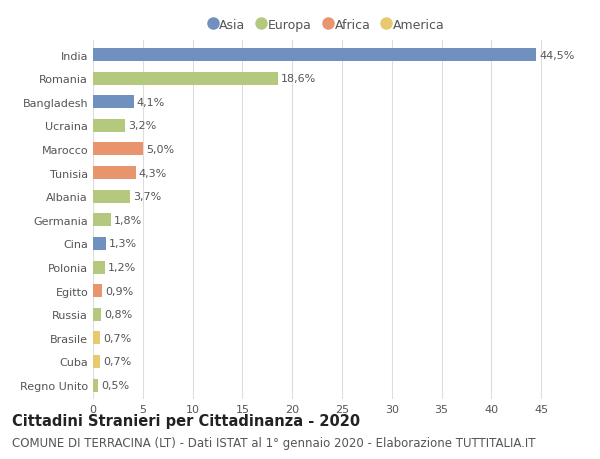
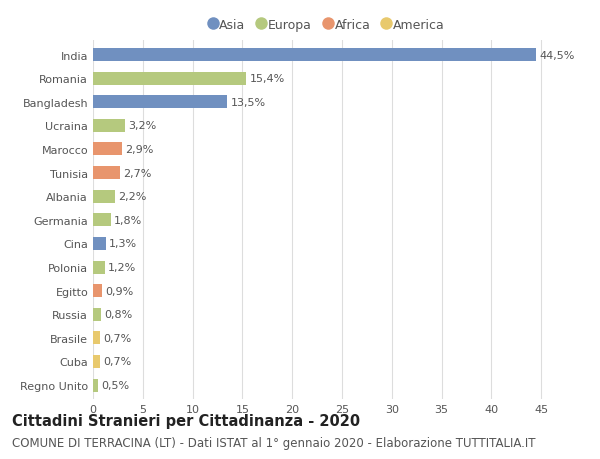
Romania: 18,6% -> 15,4%
Bangladesh: 4,1% -> 13,5%
Marocco: 5,0% -> 2,9%
Tunisia: 4,3% -> 2,7%
Albania: 3,7% -> 2,2%
